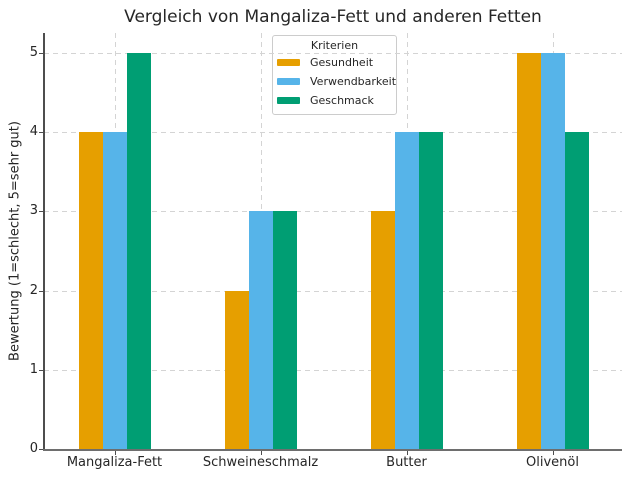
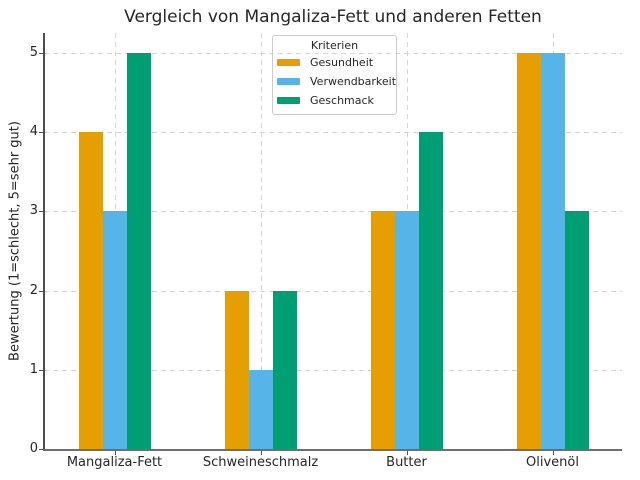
Verwendbarkeit/Mangaliza-Fett: 4 -> 3
Verwendbarkeit/Schweineschmalz: 3 -> 1
Geschmack/Schweineschmalz: 3 -> 2
Verwendbarkeit/Butter: 4 -> 3
Geschmack/Olivenöl: 4 -> 3
